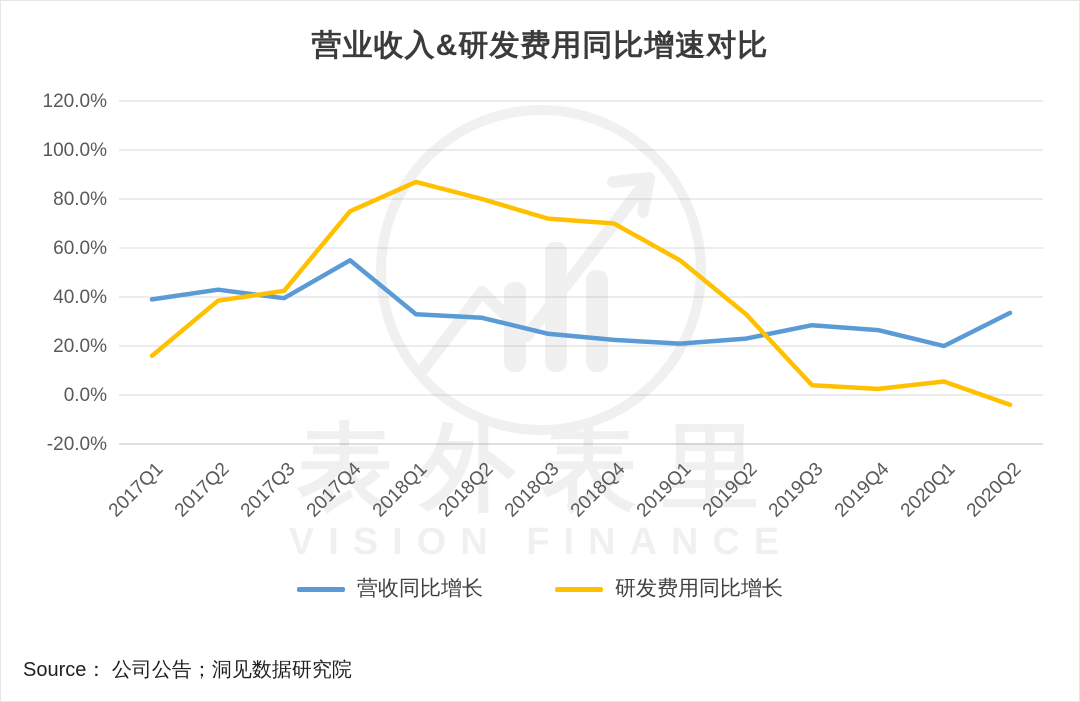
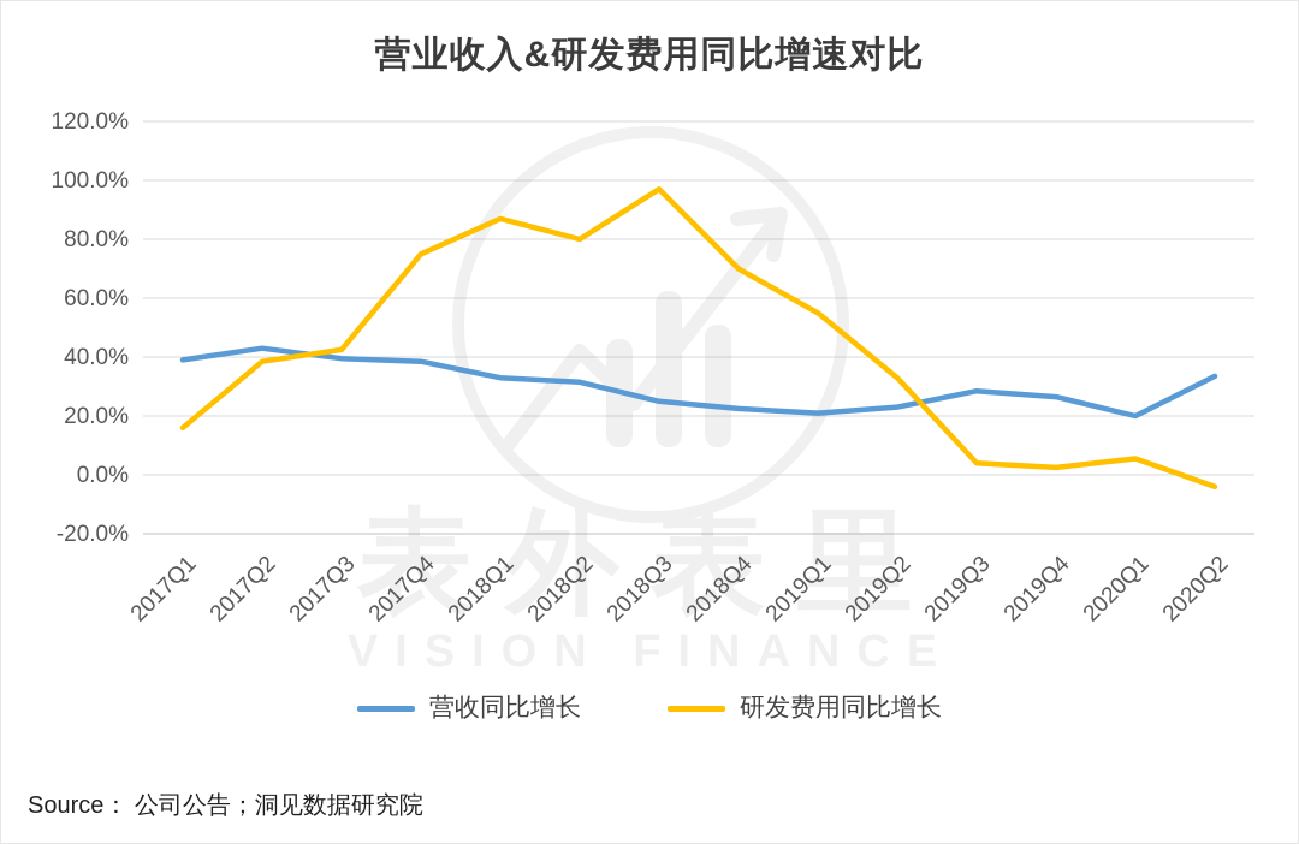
营收同比增长/2017Q4: 55% -> 38%
研发费用同比增长/2018Q3: 72% -> 97%
